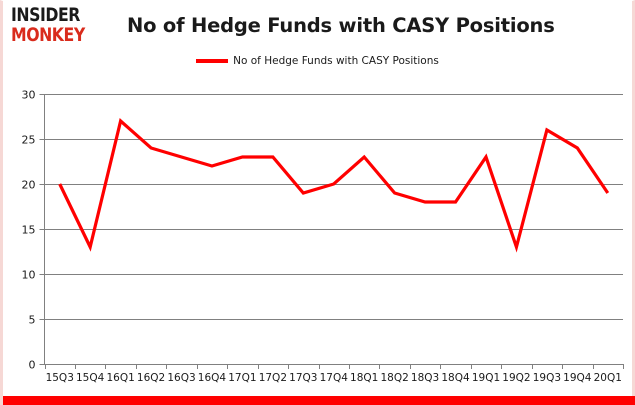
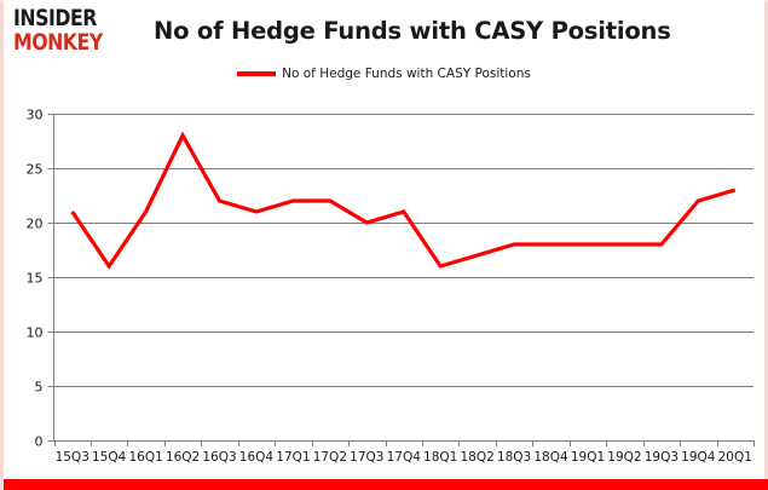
15Q3: 20 -> 21
15Q4: 13 -> 16
16Q1: 27 -> 21
16Q2: 24 -> 28
16Q3: 23 -> 22
16Q4: 22 -> 21
17Q1: 23 -> 22
17Q2: 23 -> 22
17Q3: 19 -> 20
17Q4: 20 -> 21
18Q1: 23 -> 16
18Q2: 19 -> 17
19Q1: 23 -> 18
19Q2: 13 -> 18
19Q3: 26 -> 18
19Q4: 24 -> 22
20Q1: 19 -> 23
